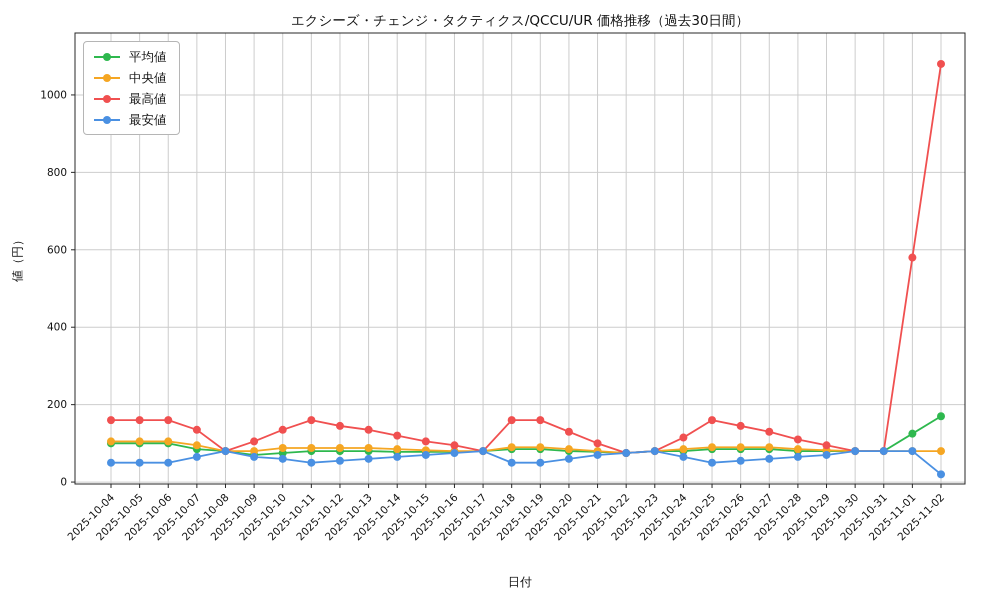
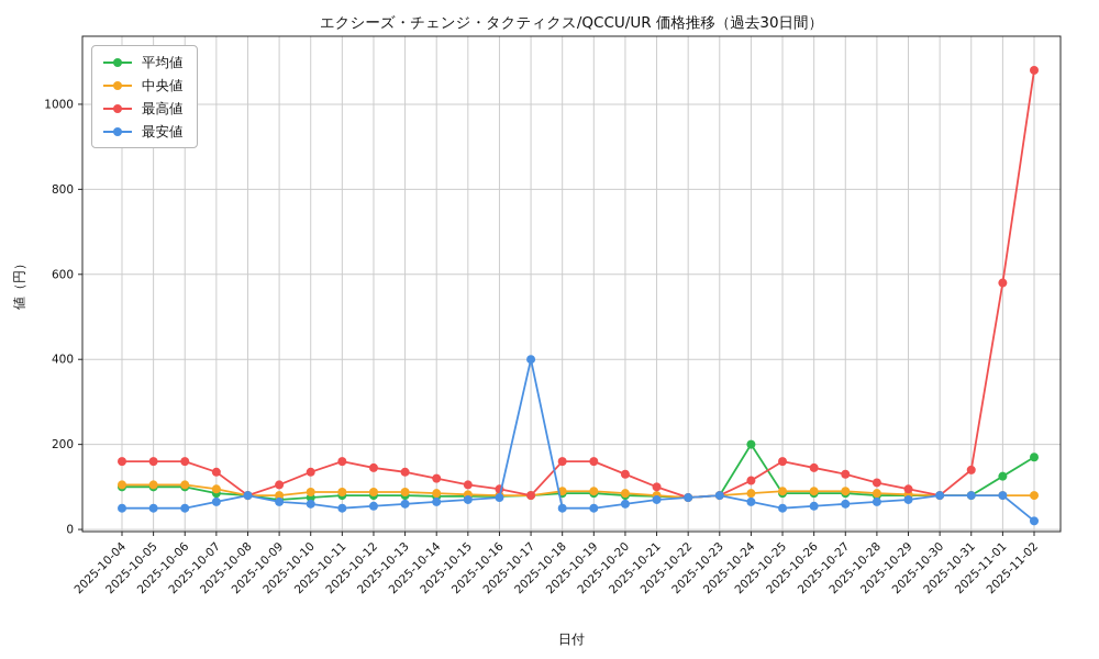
最安値/2025-10-17: 80 -> 400
平均値/2025-10-24: 80 -> 200
最高値/2025-10-31: 80 -> 140
